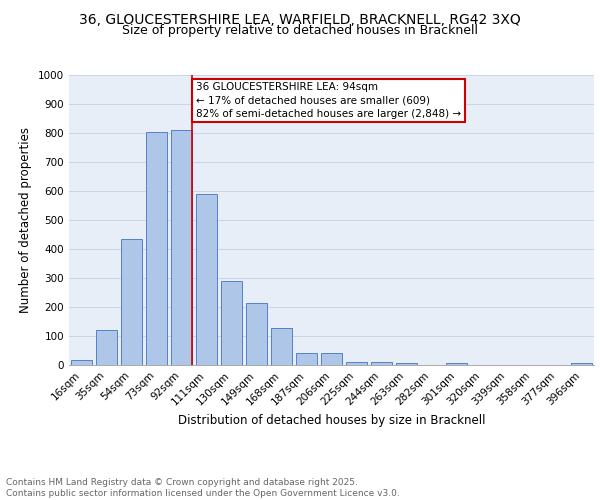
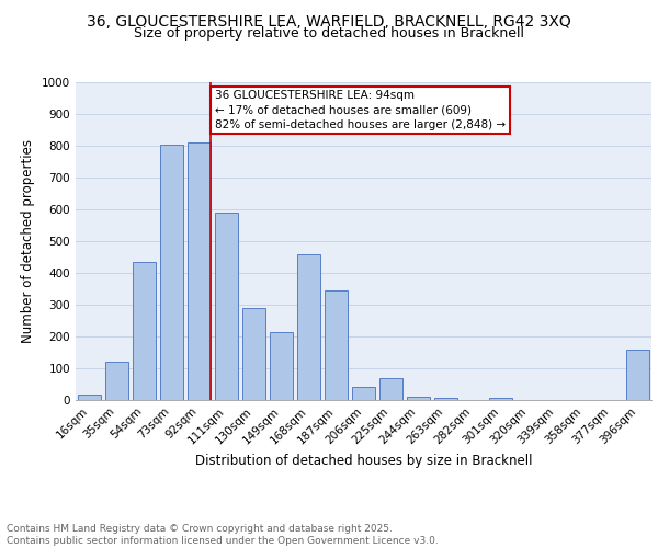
168sqm: 128 -> 460
187sqm: 42 -> 345
225sqm: 12 -> 70
396sqm: 8 -> 160
